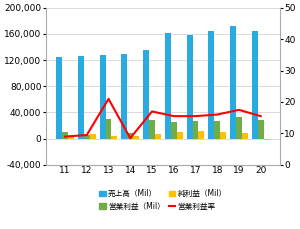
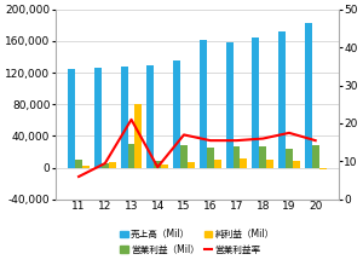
営業利益率/11: 9.0 -> 6.0
純利益（Mil）/13: 4,000 -> 80,000
営業利益（Mil）/19: 33,000 -> 24,000
売上高（Mil）/20: 165,000 -> 182,000
